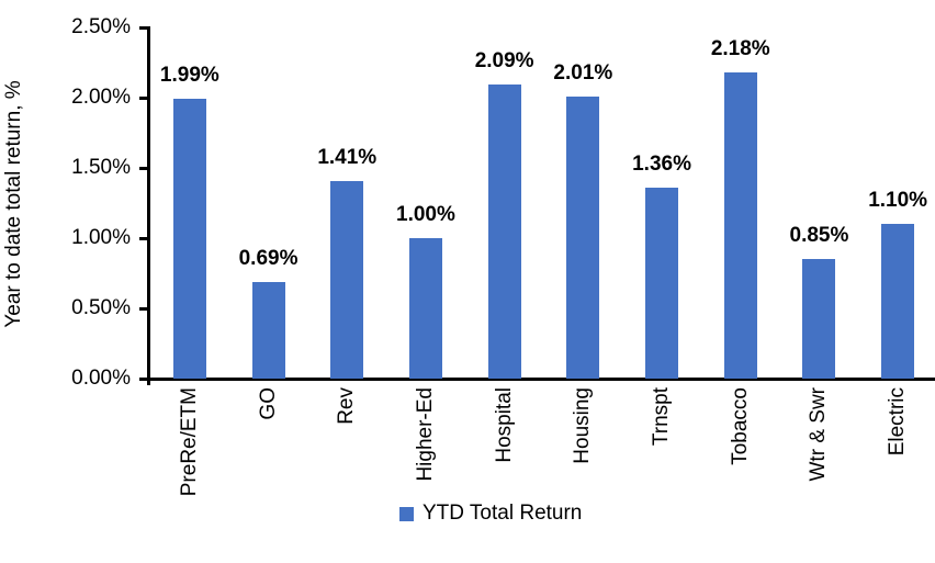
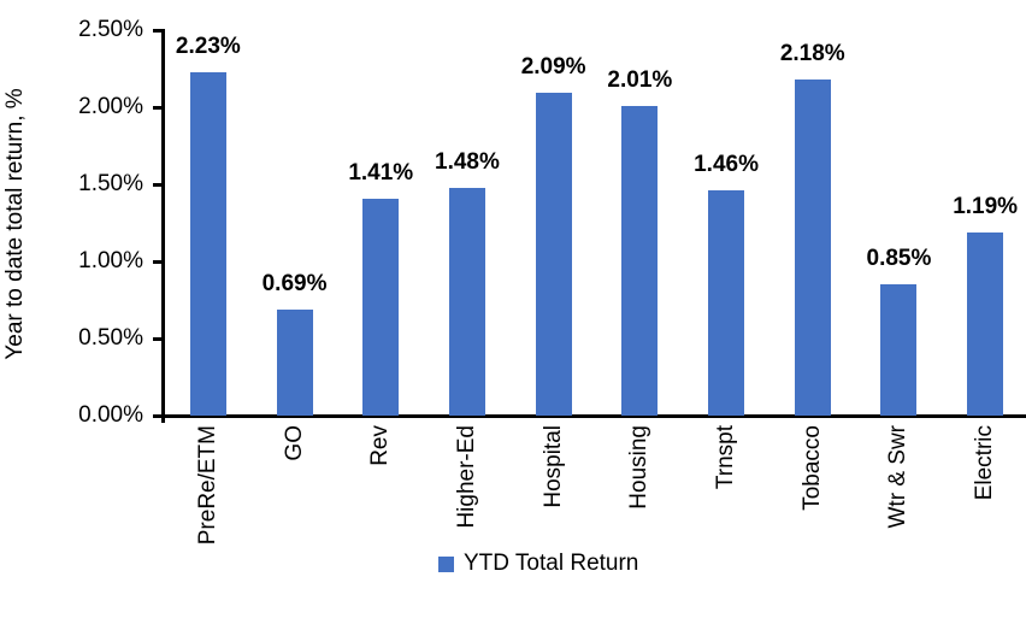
PreRe/ETM: 1.99% -> 2.23%
Higher-Ed: 1.00% -> 1.48%
Trnspt: 1.36% -> 1.46%
Electric: 1.10% -> 1.19%
